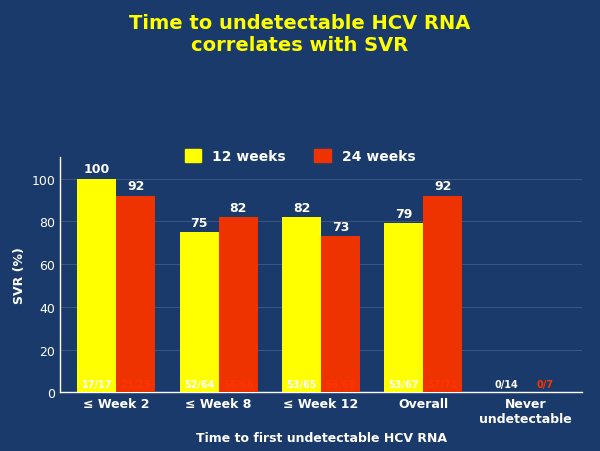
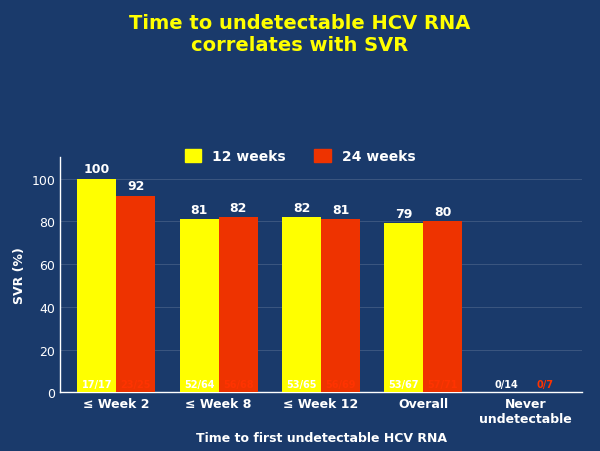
12 weeks/≤ Week 8: 75 -> 81
24 weeks/≤ Week 12: 73 -> 81
24 weeks/Overall: 92 -> 80
